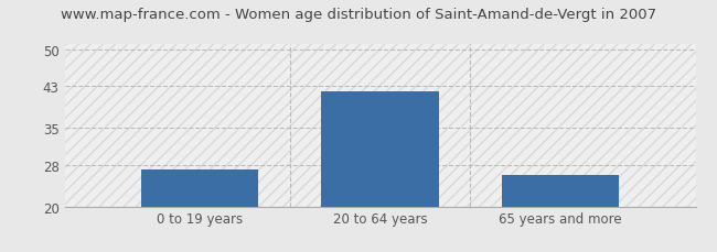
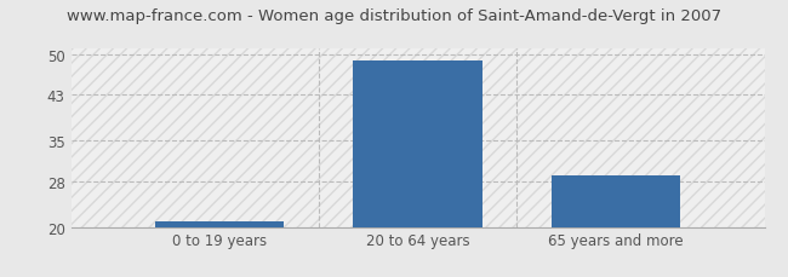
0 to 19 years: 27 -> 21
20 to 64 years: 42 -> 49
65 years and more: 26 -> 29
